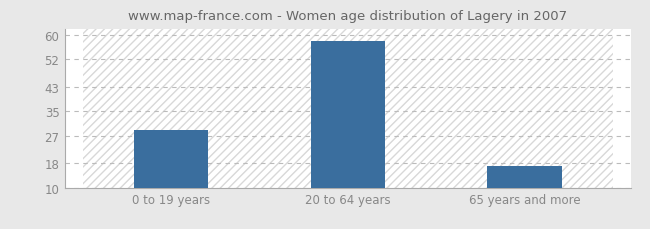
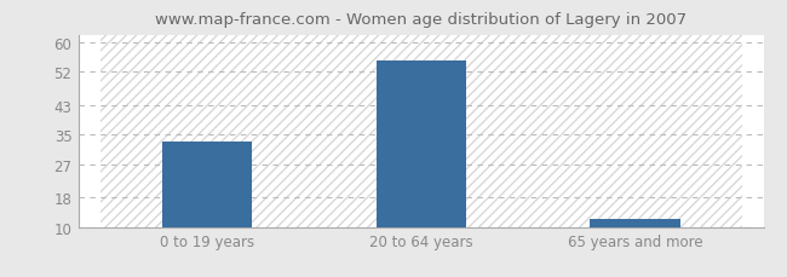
0 to 19 years: 29 -> 33
20 to 64 years: 58 -> 55
65 years and more: 17 -> 12
